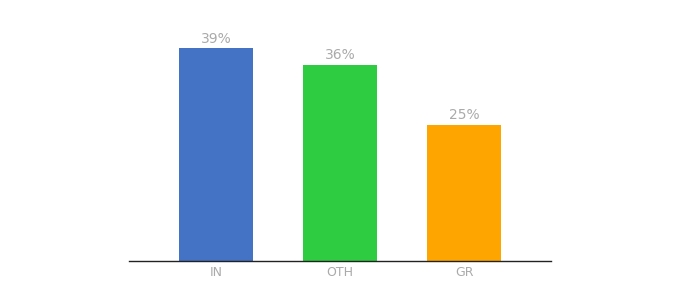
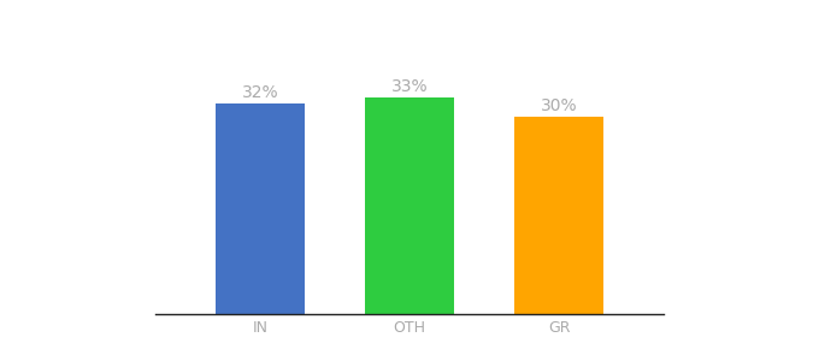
IN: 39% -> 32%
OTH: 36% -> 33%
GR: 25% -> 30%
